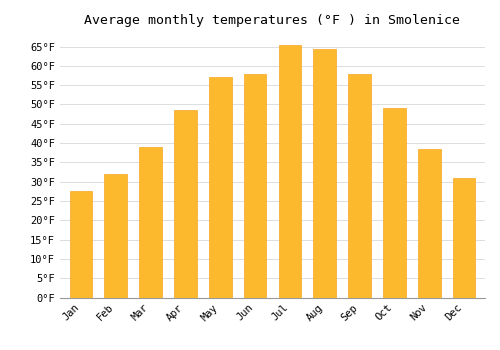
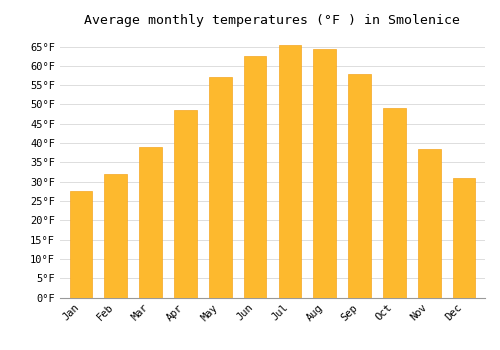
Jun: 58.0°F -> 62.5°F
